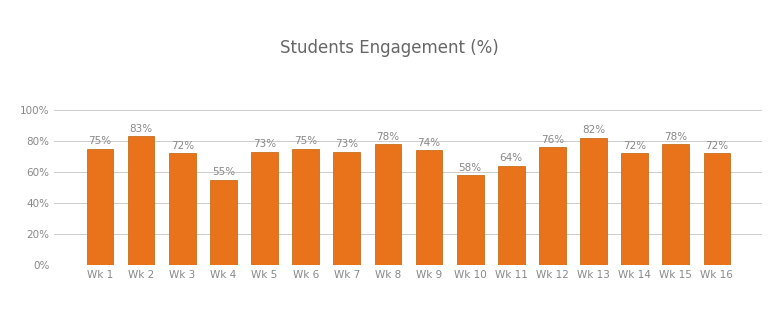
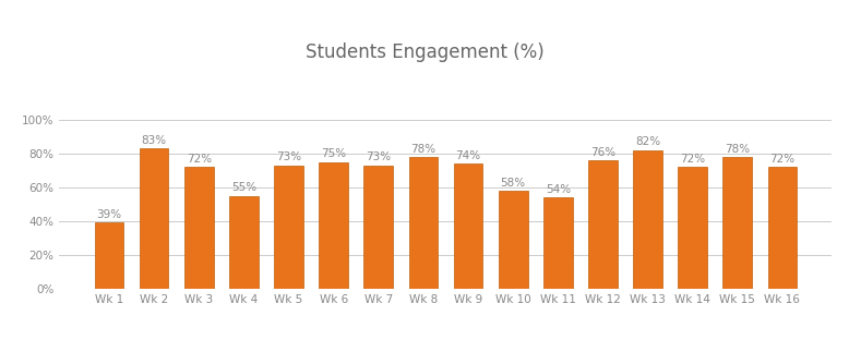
Wk 1: 75% -> 39%
Wk 11: 64% -> 54%
